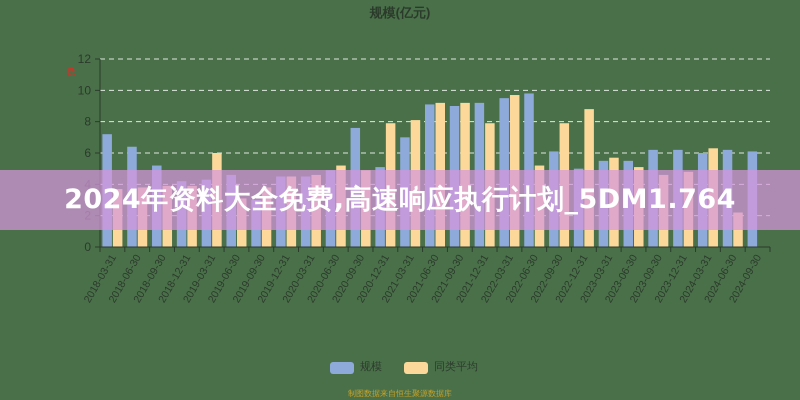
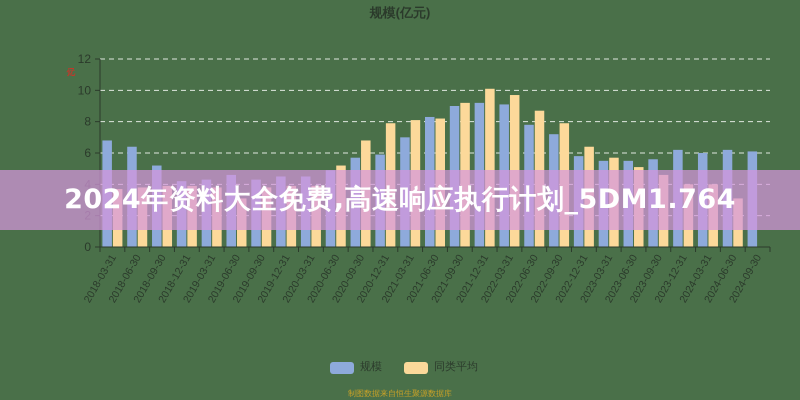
规模/2018-03-31: 7.2 -> 6.8
同类平均/2019-03-31: 6.0 -> 3.8
规模/2019-09-30: 3.0 -> 4.3
同类平均/2019-12-31: 4.5 -> 3.9
同类平均/2020-03-31: 4.6 -> 3.9
规模/2020-09-30: 7.6 -> 5.7
同类平均/2020-09-30: 4.9 -> 6.8
规模/2020-12-31: 5.1 -> 5.9
规模/2021-06-30: 9.1 -> 8.3
同类平均/2021-06-30: 9.2 -> 8.2
同类平均/2021-12-31: 7.9 -> 10.1
规模/2022-03-31: 9.5 -> 9.1
规模/2022-06-30: 9.8 -> 7.8
同类平均/2022-06-30: 5.2 -> 8.7
规模/2022-09-30: 6.1 -> 7.2
规模/2022-12-31: 5.0 -> 5.8
同类平均/2022-12-31: 8.8 -> 6.4
规模/2023-09-30: 6.2 -> 5.6
同类平均/2023-12-31: 4.8 -> 4.0
同类平均/2024-03-31: 6.3 -> 4.0
同类平均/2024-06-30: 2.2 -> 3.1
